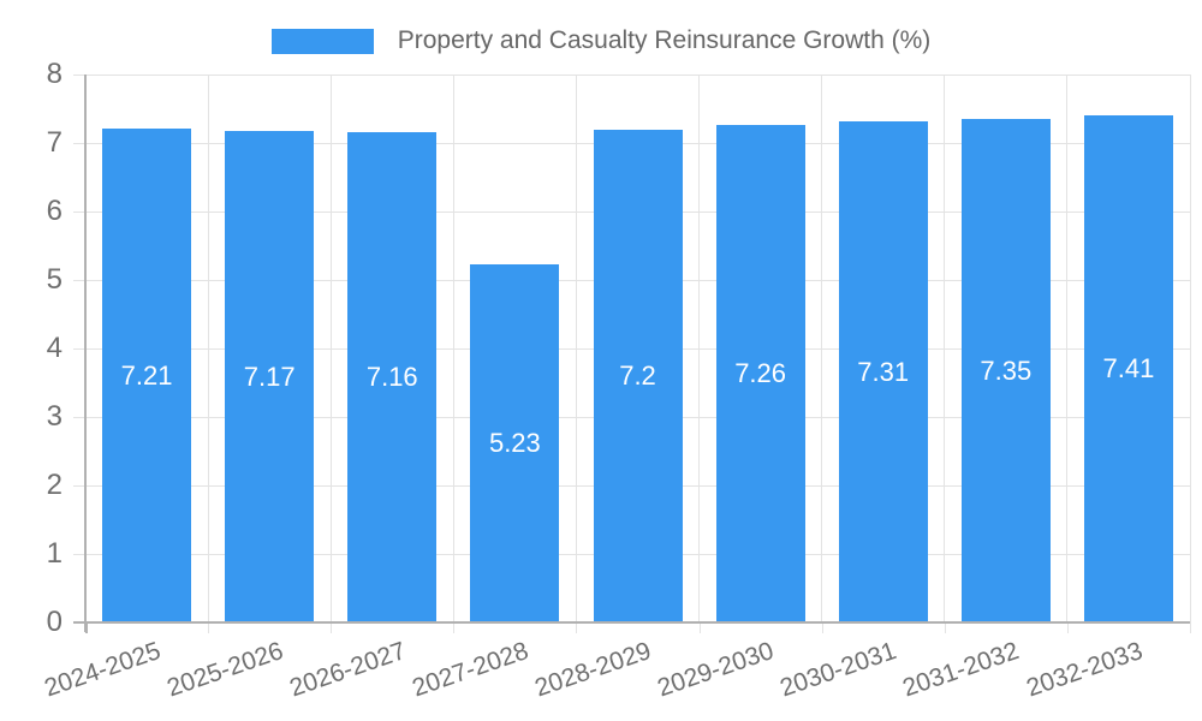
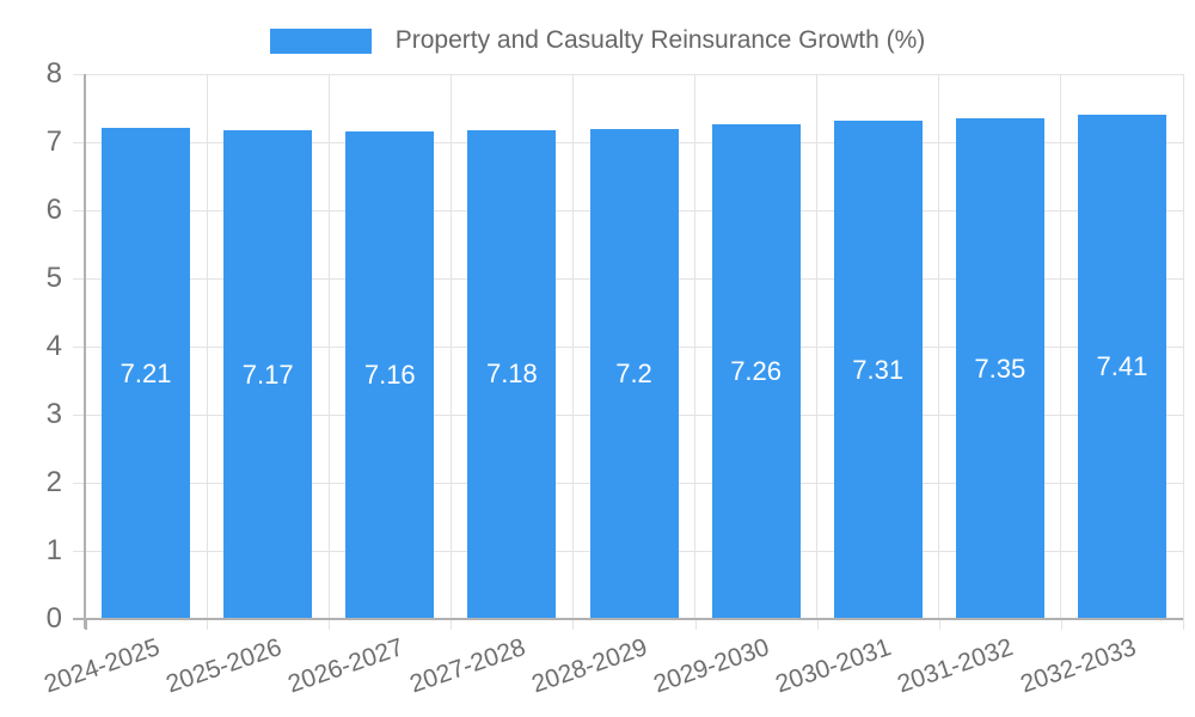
2027-2028: 5.23 -> 7.18
